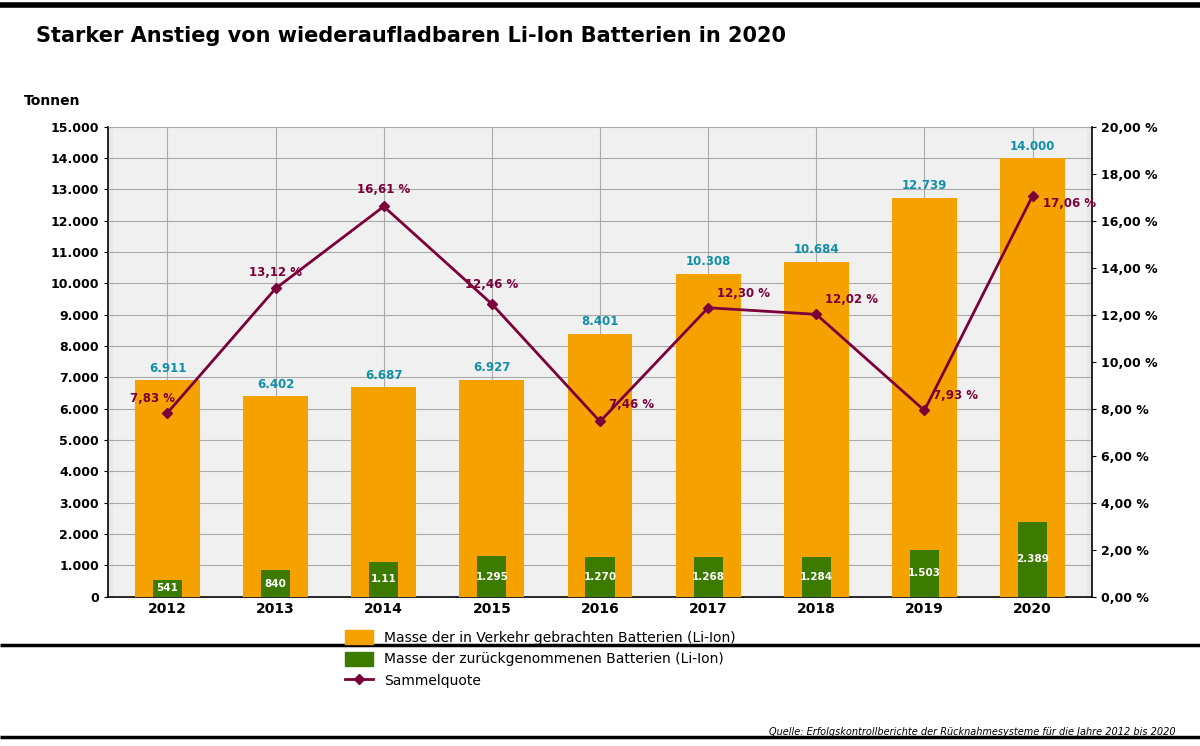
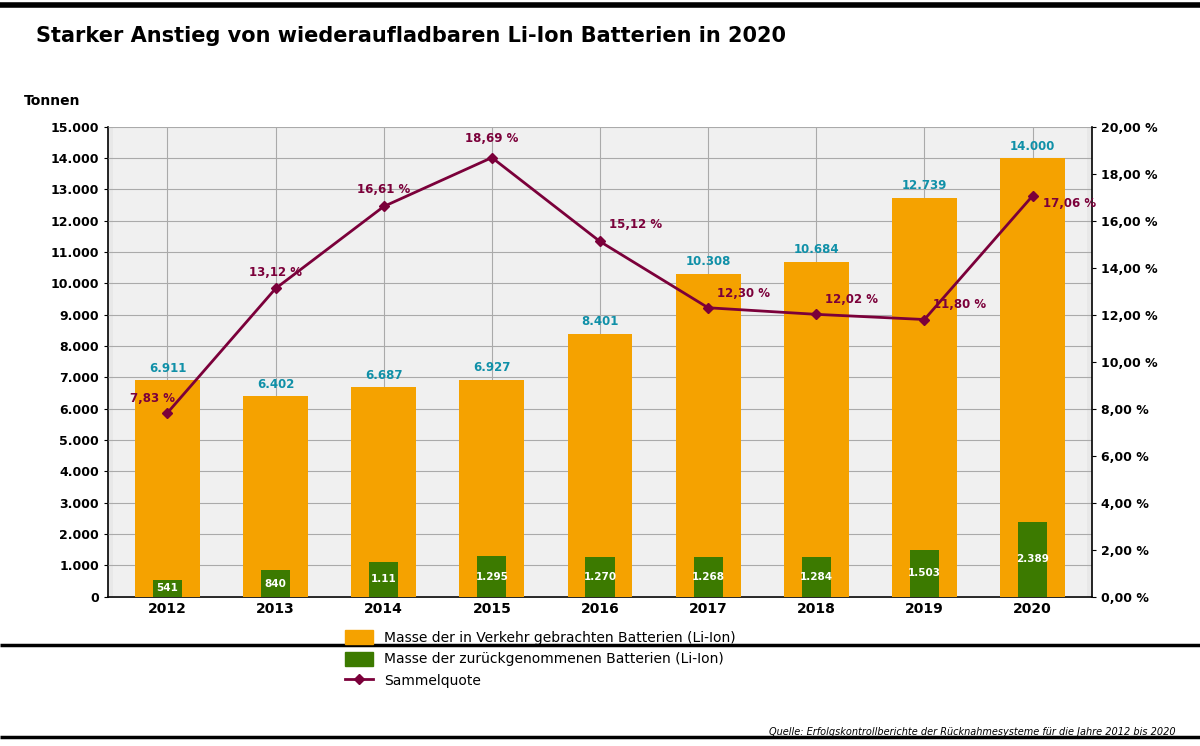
Sammelquote/2015: 12,46 -> 18,69
Sammelquote/2016: 7,46 -> 15,12
Sammelquote/2019: 7,93 -> 11,80
